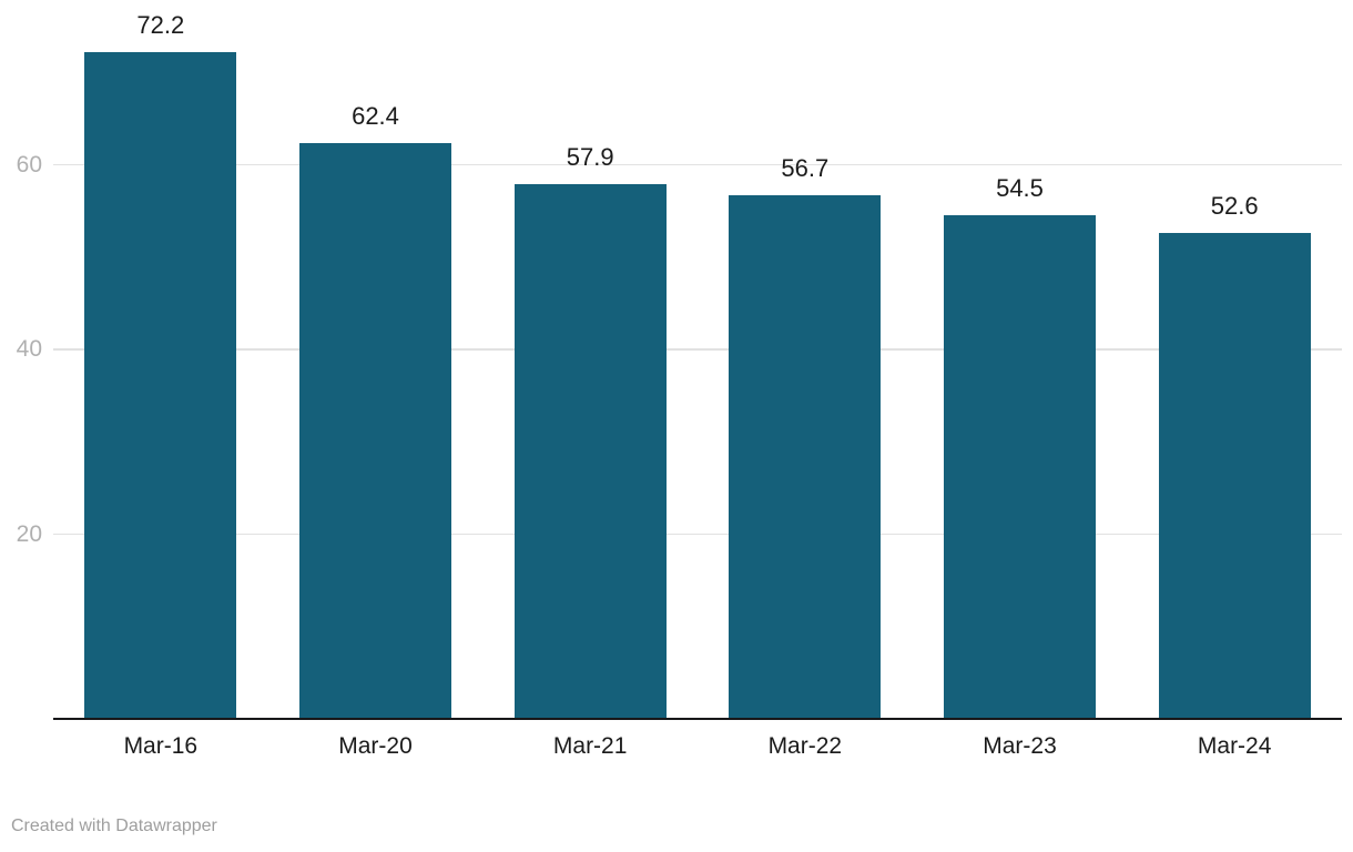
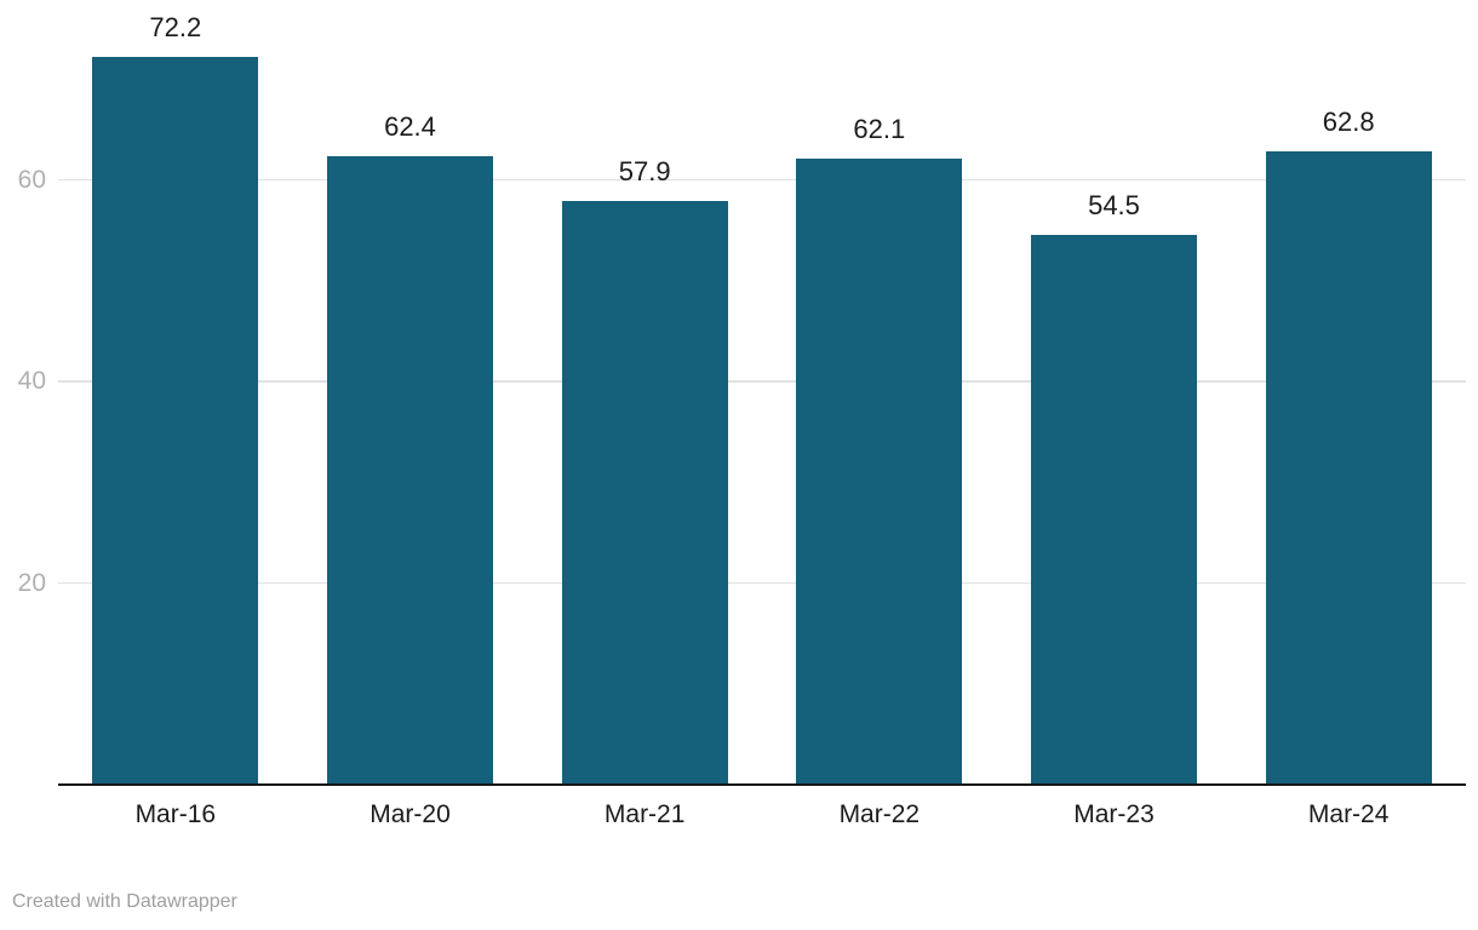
Mar-22: 56.7 -> 62.1
Mar-24: 52.6 -> 62.8
